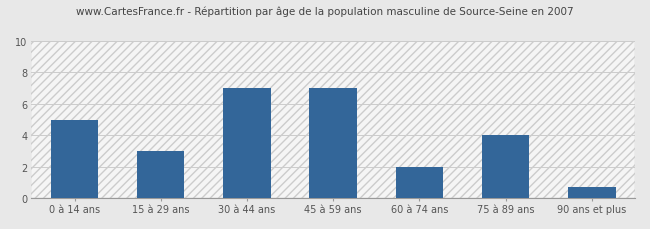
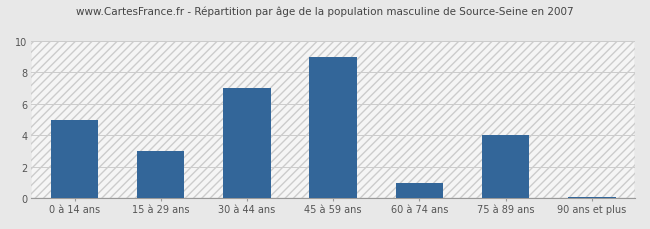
45 à 59 ans: 7.0 -> 9.0
60 à 74 ans: 2.0 -> 1.0
90 ans et plus: 0.7 -> 0.1
